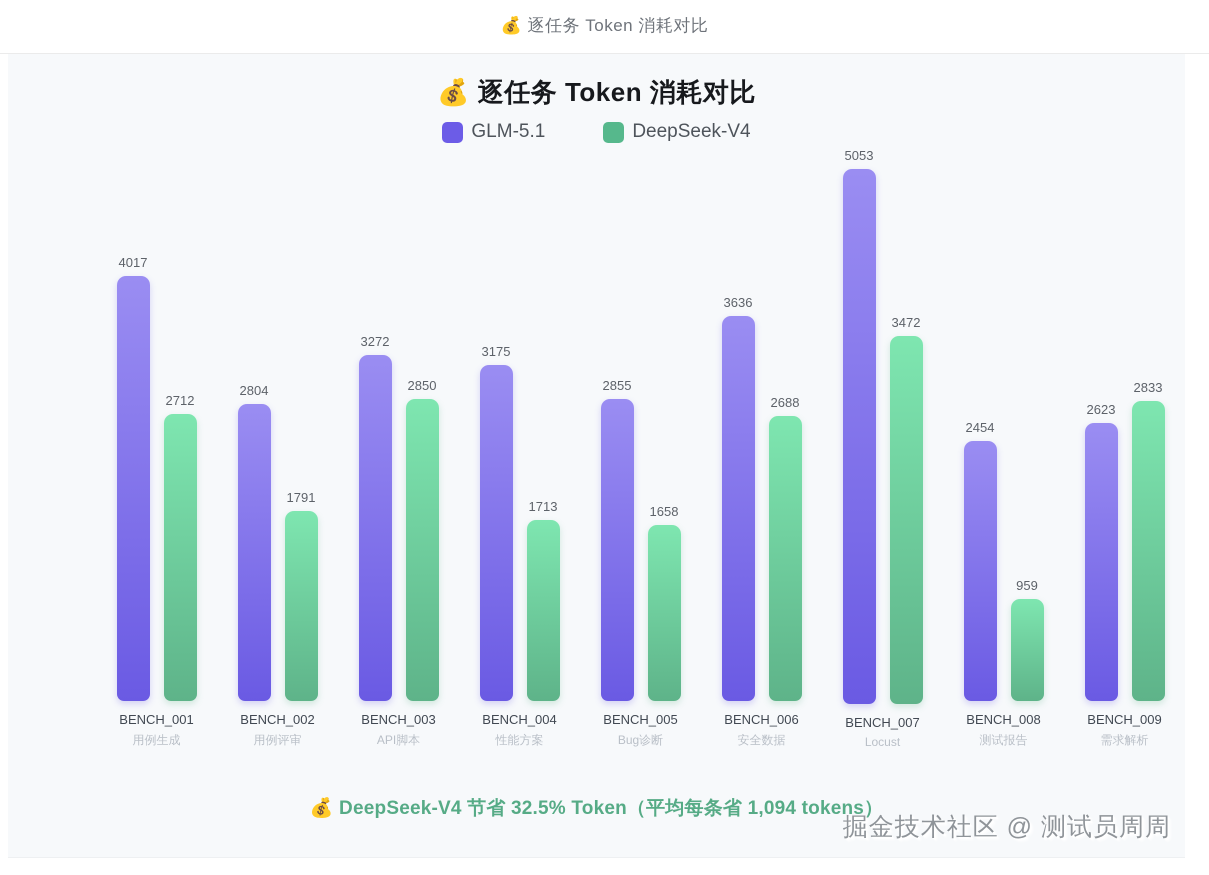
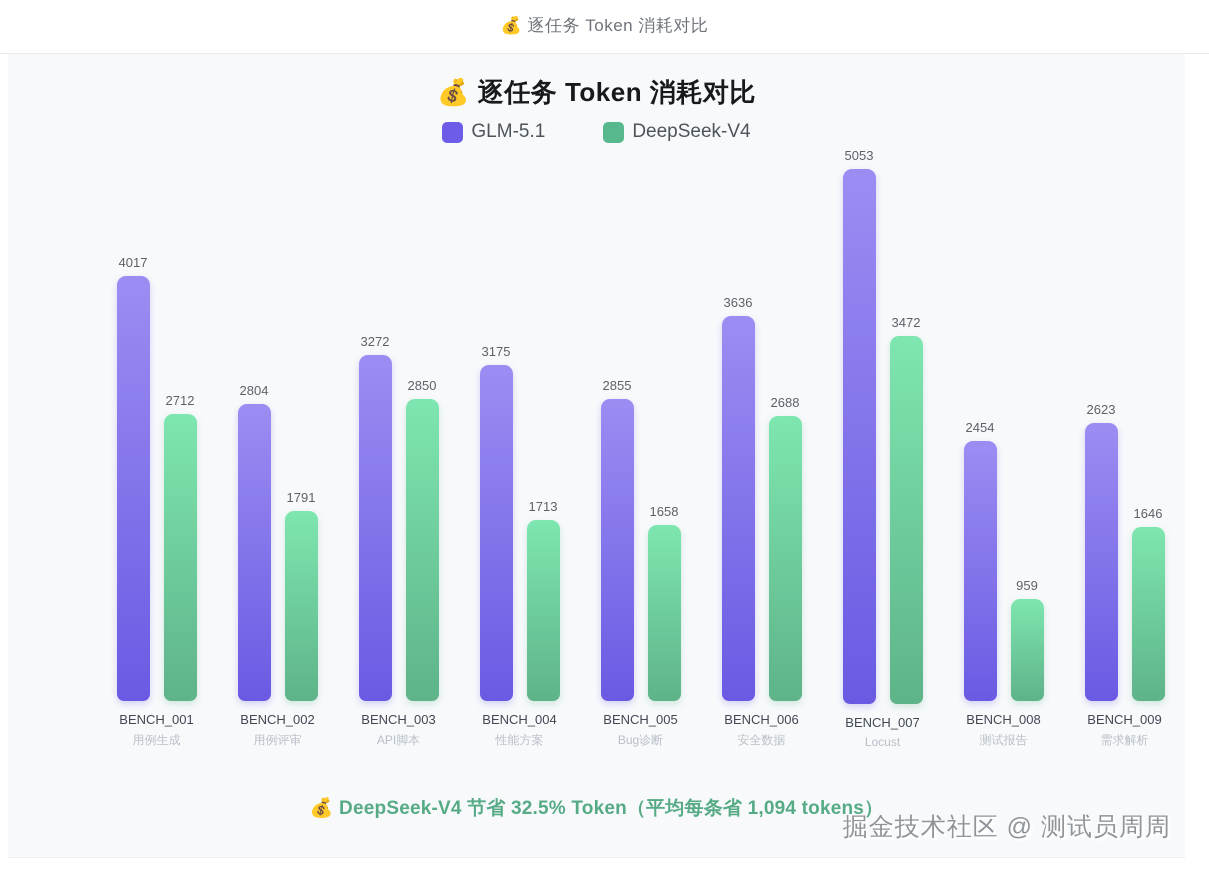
DeepSeek-V4/BENCH_009: 2833 -> 1646
